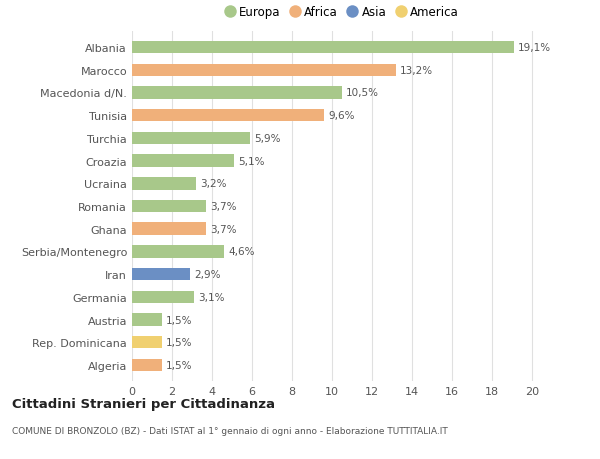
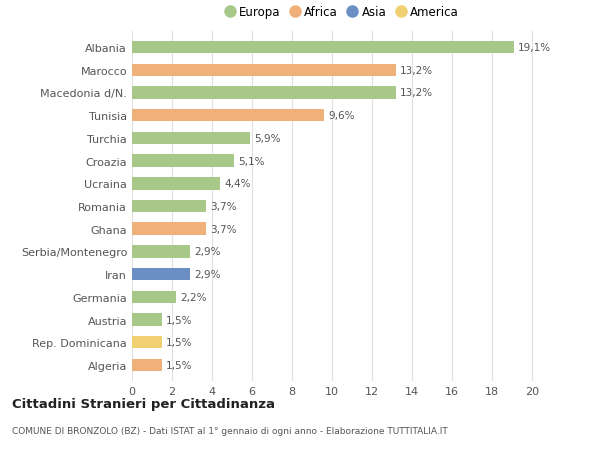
Macedonia d/N.: 10,5% -> 13,2%
Ucraina: 3,2% -> 4,4%
Serbia/Montenegro: 4,6% -> 2,9%
Germania: 3,1% -> 2,2%
